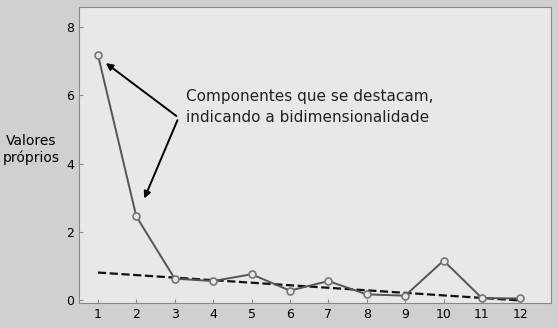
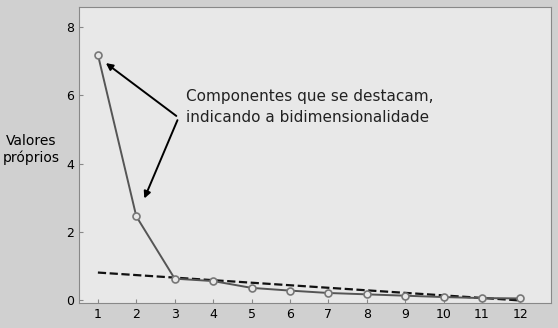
5: 0.75 -> 0.35
7: 0.55 -> 0.20
10: 1.15 -> 0.08
